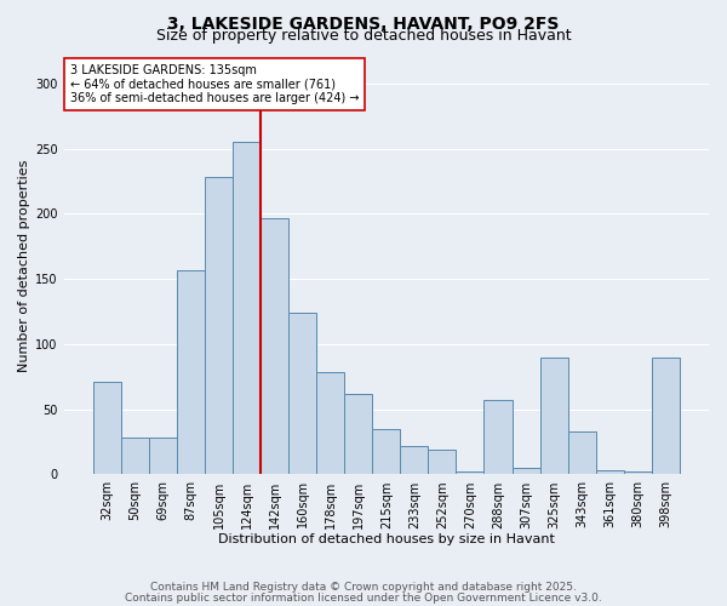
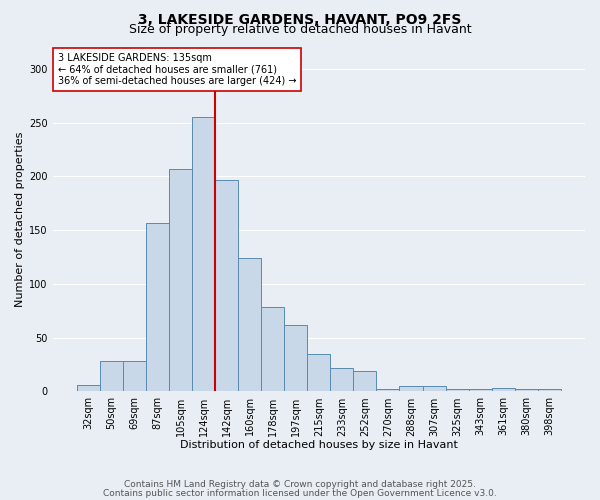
32sqm: 71 -> 6
105sqm: 228 -> 207
288sqm: 57 -> 5
325sqm: 90 -> 2
343sqm: 33 -> 2
398sqm: 90 -> 2
